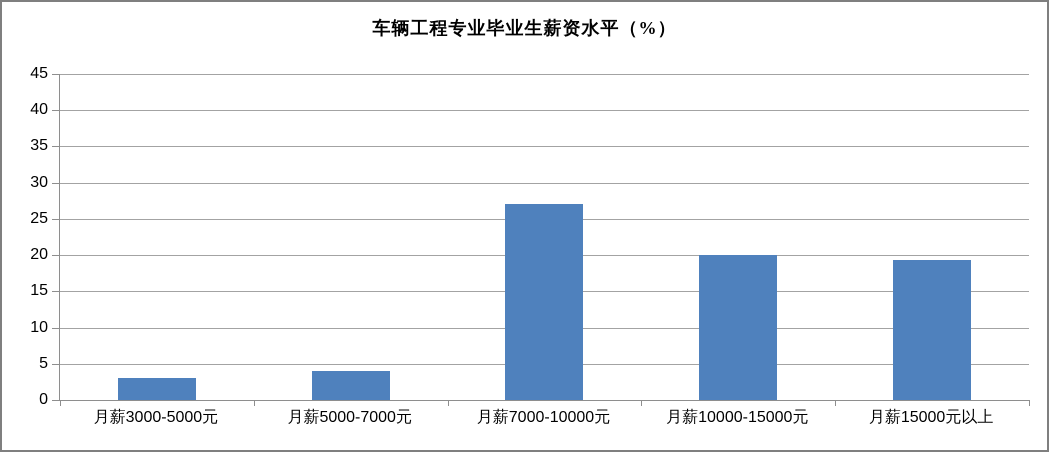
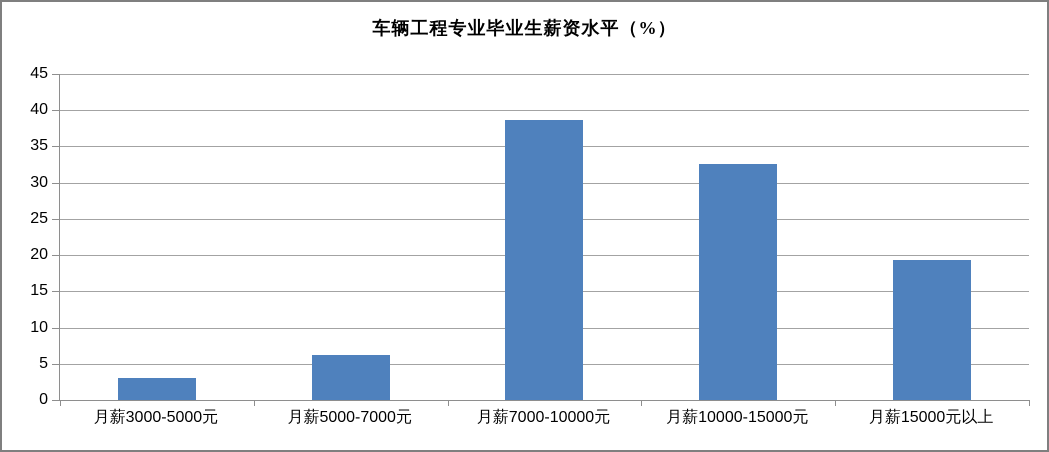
月薪5000-7000元: 4 -> 6
月薪7000-10000元: 27 -> 39
月薪10000-15000元: 20 -> 33
